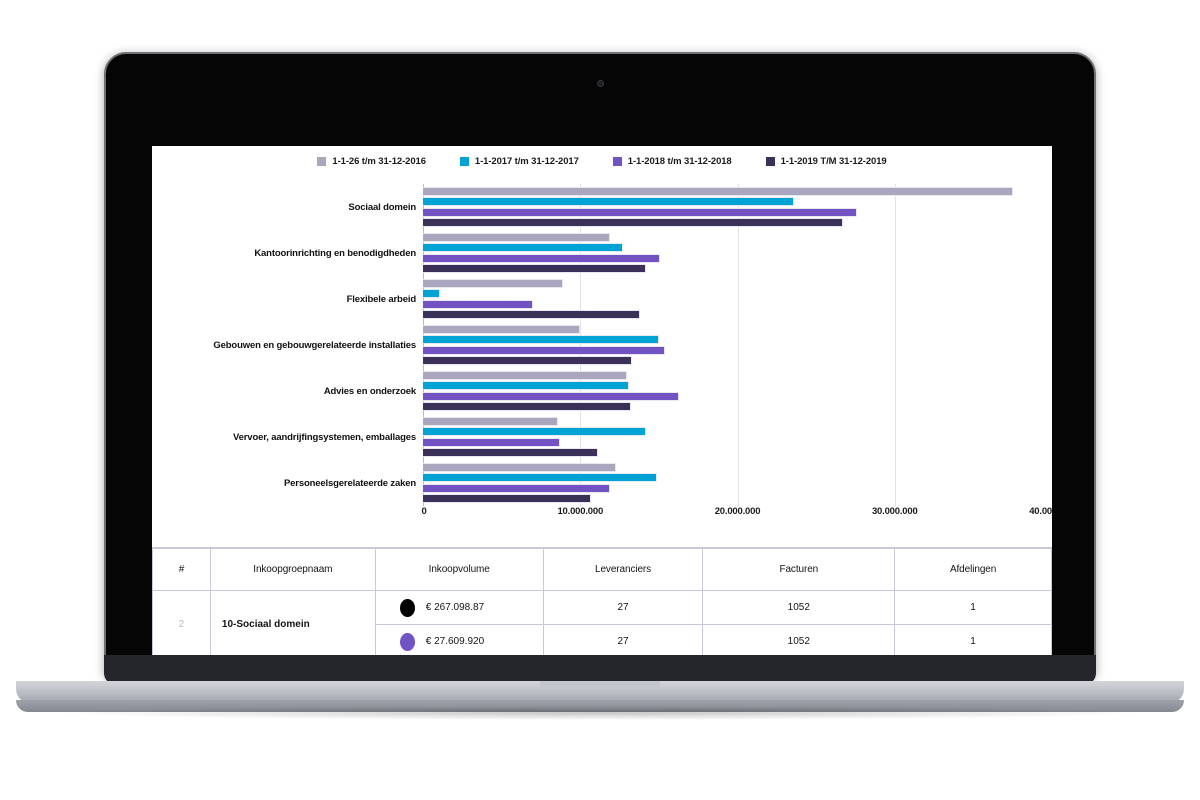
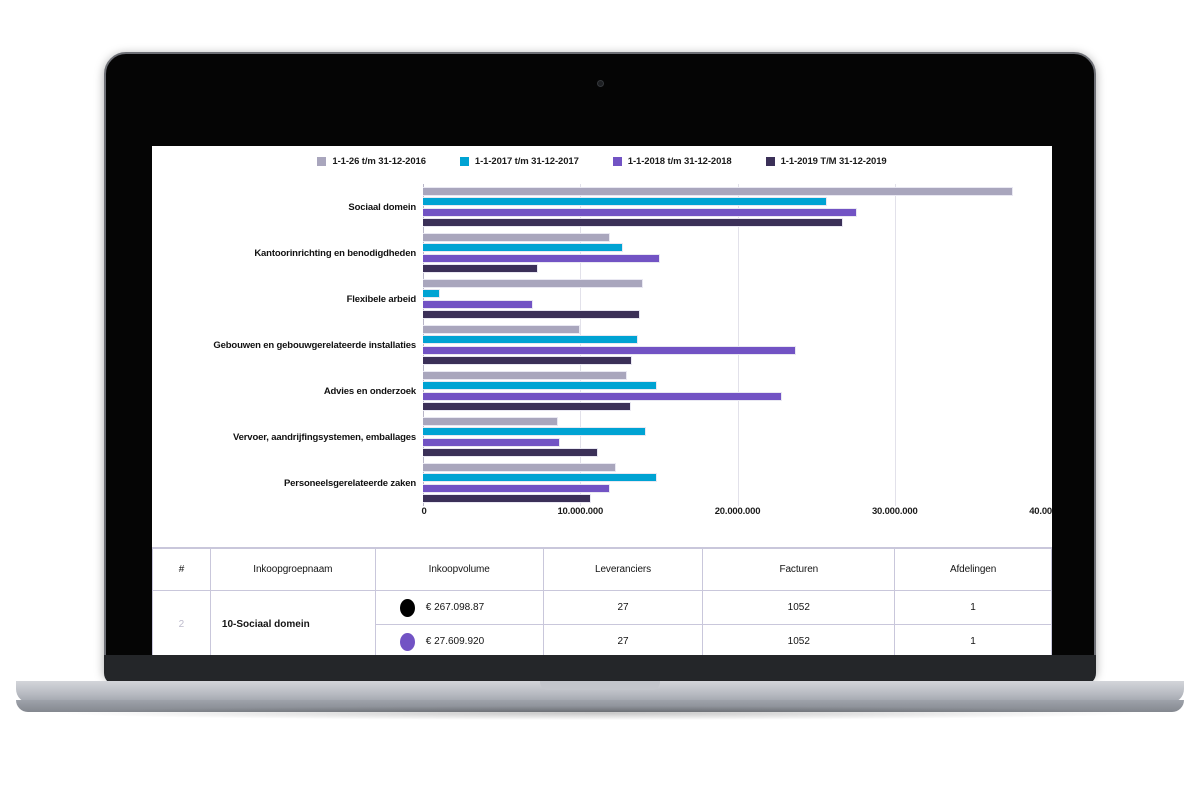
1-1-2017 t/m 31-12-2017/Sociaal domein: 23600000 -> 25700000
1-1-2019 T/M 31-12-2019/Kantoorinrichting en benodigdheden: 14200000 -> 7300000
1-1-26 t/m 31-12-2016/Flexibele arbeid: 8900000 -> 14000000
1-1-2017 t/m 31-12-2017/Gebouwen en gebouwgerelateerde installaties: 15000000 -> 13700000
1-1-2018 t/m 31-12-2018/Gebouwen en gebouwgerelateerde installaties: 15400000 -> 23700000
1-1-2017 t/m 31-12-2017/Advies en onderzoek: 13100000 -> 14900000
1-1-2018 t/m 31-12-2018/Advies en onderzoek: 16300000 -> 22800000
